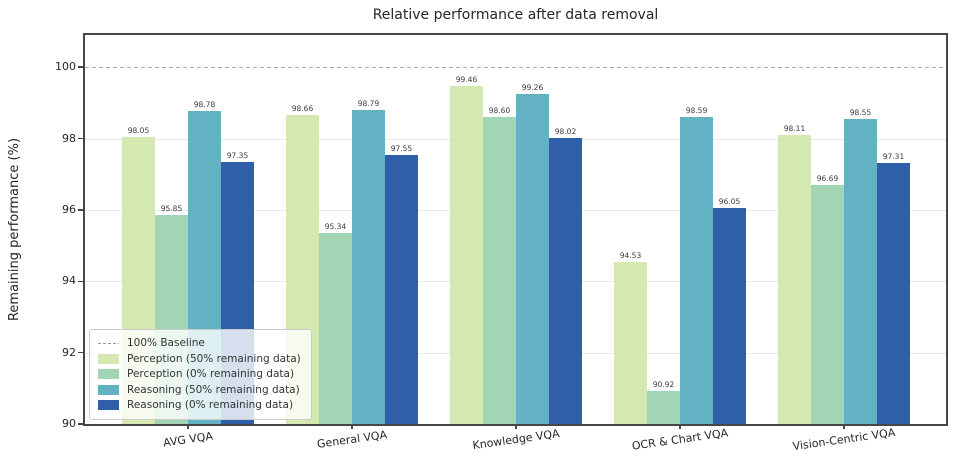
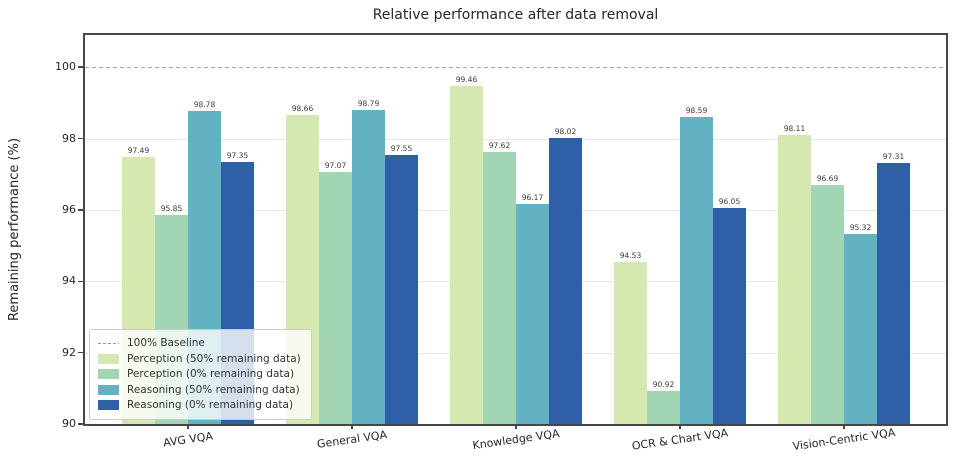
Perception (50% remaining data)/AVG VQA: 98.05 -> 97.49
Perception (0% remaining data)/General VQA: 95.34 -> 97.07
Perception (0% remaining data)/Knowledge VQA: 98.60 -> 97.62
Reasoning (50% remaining data)/Knowledge VQA: 99.26 -> 96.17
Reasoning (50% remaining data)/Vision-Centric VQA: 98.55 -> 95.32
